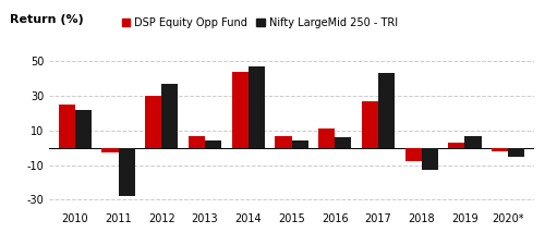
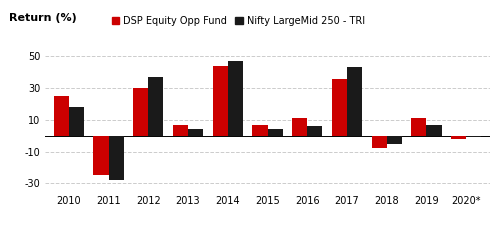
Nifty LargeMid 250 - TRI/2010: 22 -> 18
DSP Equity Opp Fund/2011: -3 -> -25
DSP Equity Opp Fund/2017: 27 -> 36
Nifty LargeMid 250 - TRI/2018: -13 -> -5
DSP Equity Opp Fund/2019: 3 -> 11
Nifty LargeMid 250 - TRI/2020*: -5 -> -1
